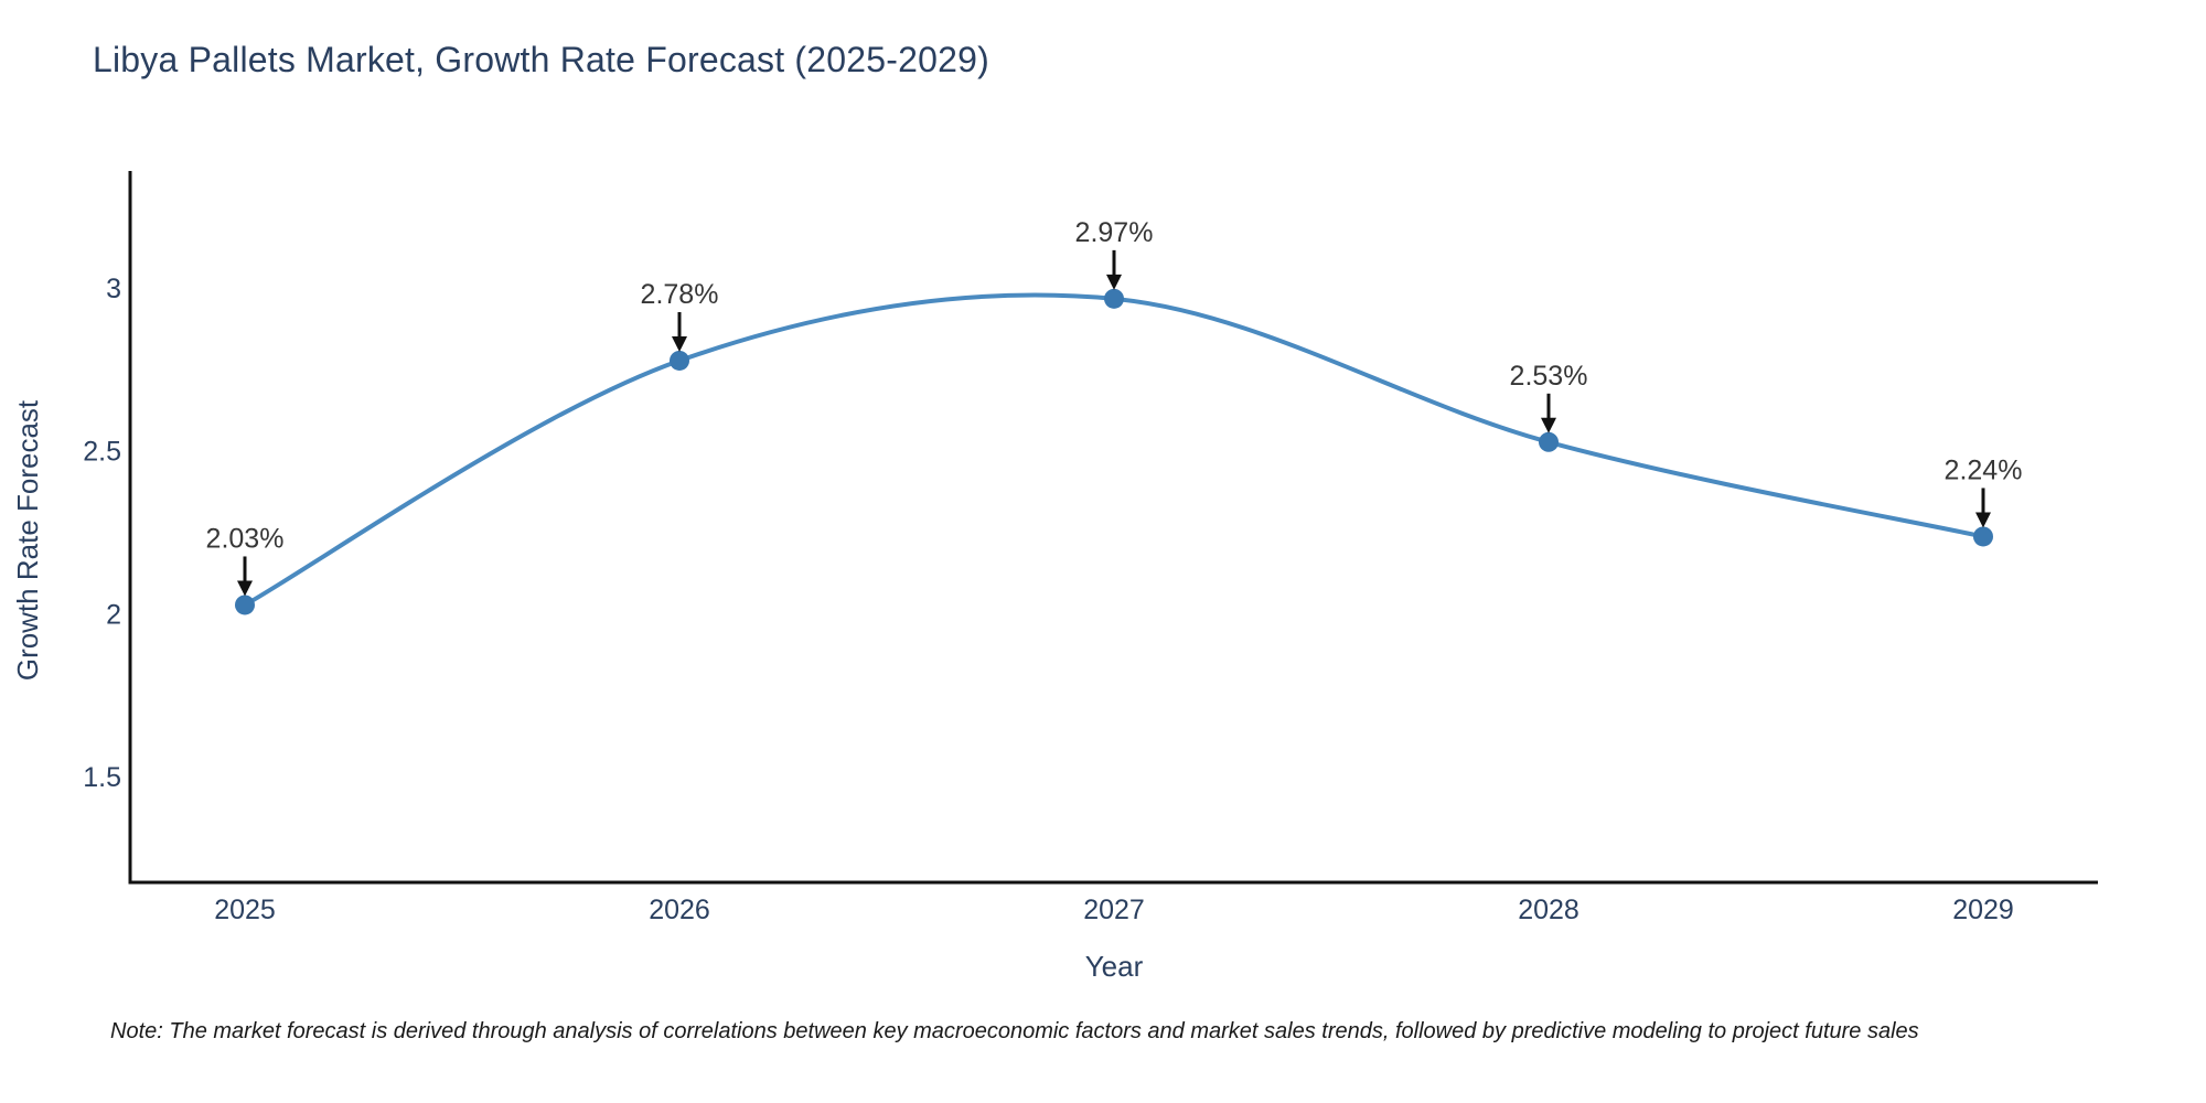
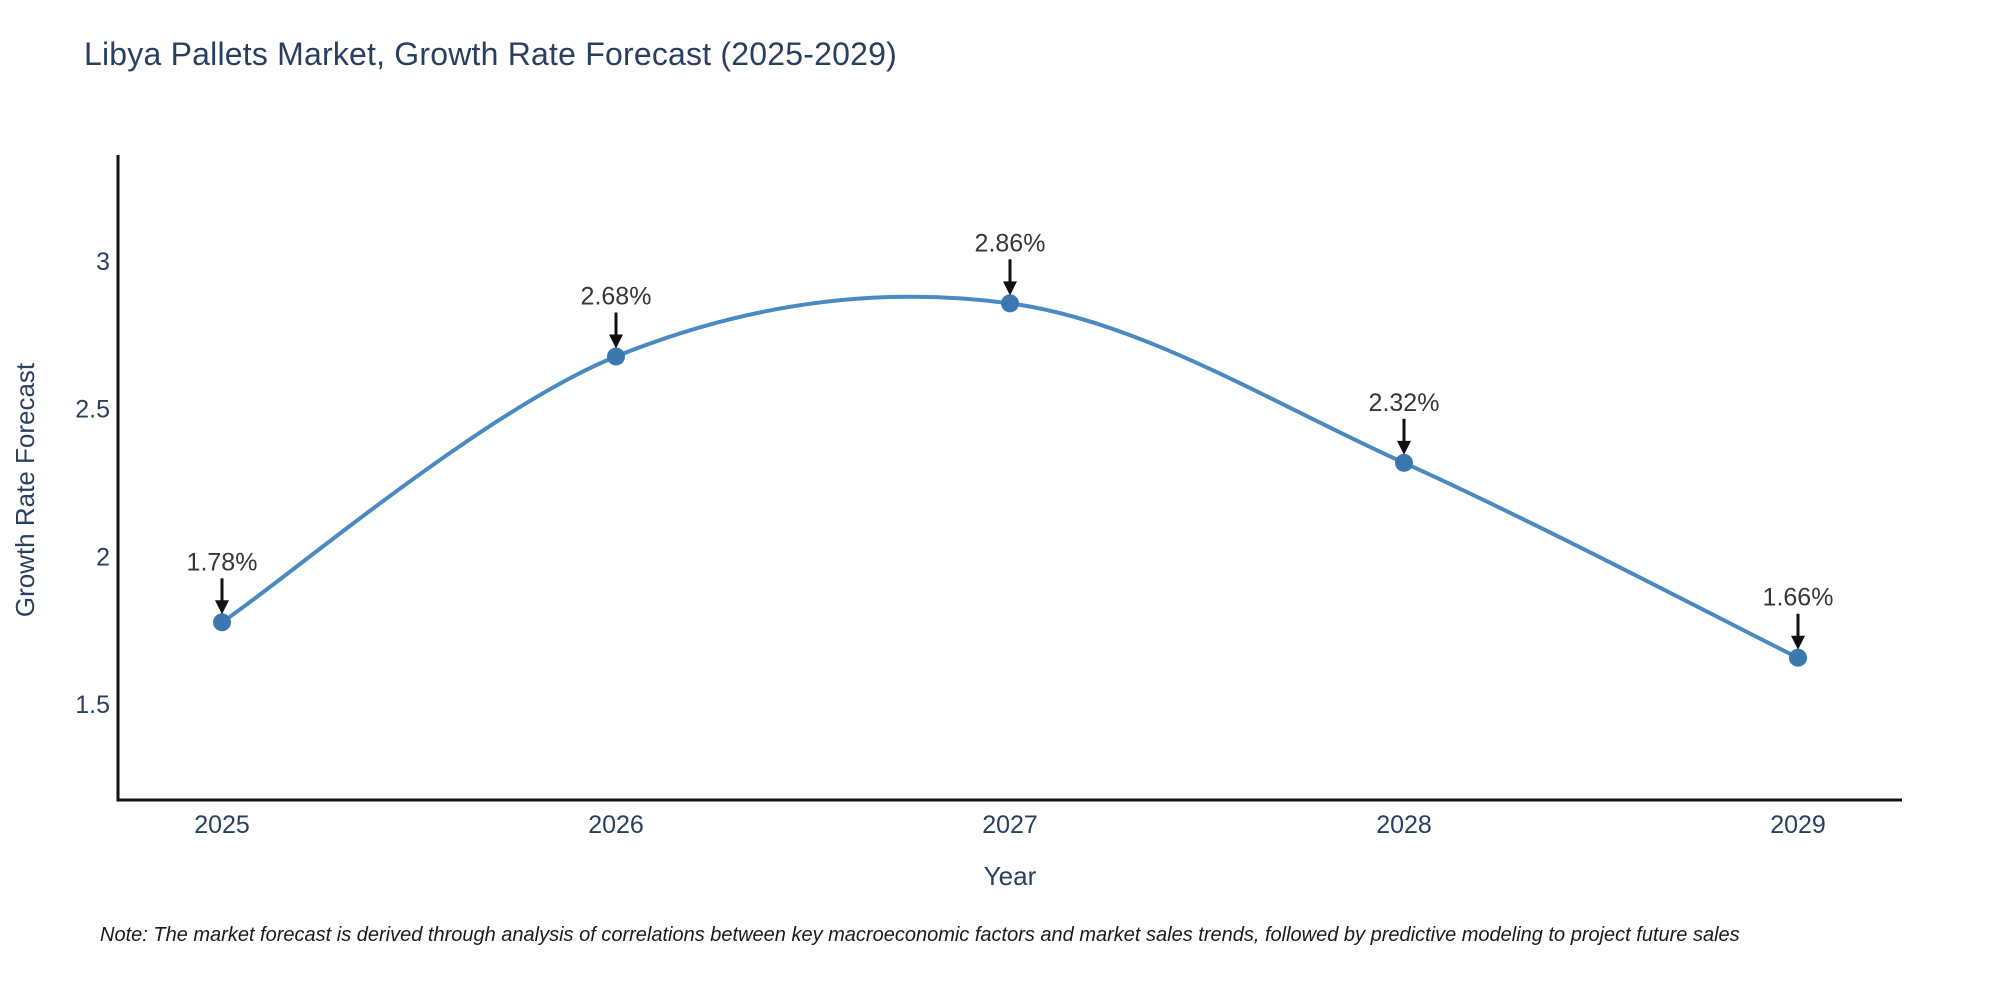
2025: 2.03% -> 1.78%
2026: 2.78% -> 2.68%
2027: 2.97% -> 2.86%
2028: 2.53% -> 2.32%
2029: 2.24% -> 1.66%
